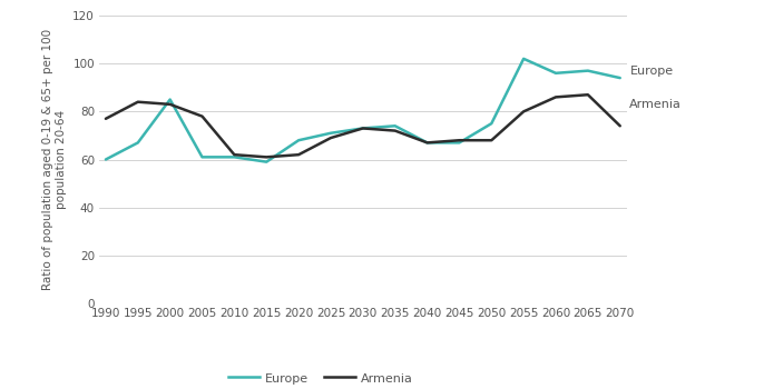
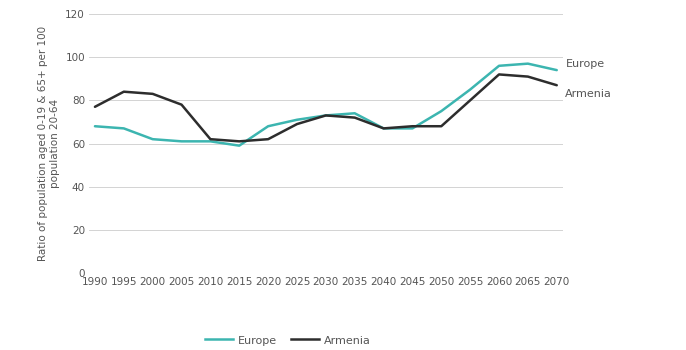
Europe/1990: 60 -> 68
Europe/2000: 85 -> 62
Europe/2055: 102 -> 85
Armenia/2060: 86 -> 92
Armenia/2065: 87 -> 91
Armenia/2070: 74 -> 87
